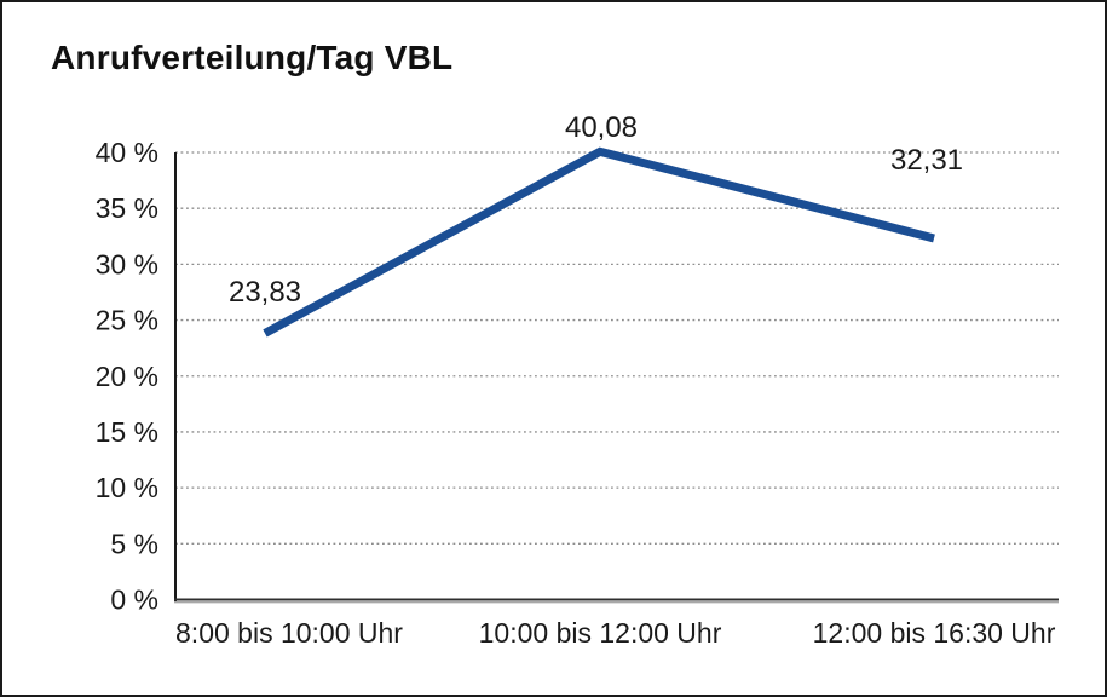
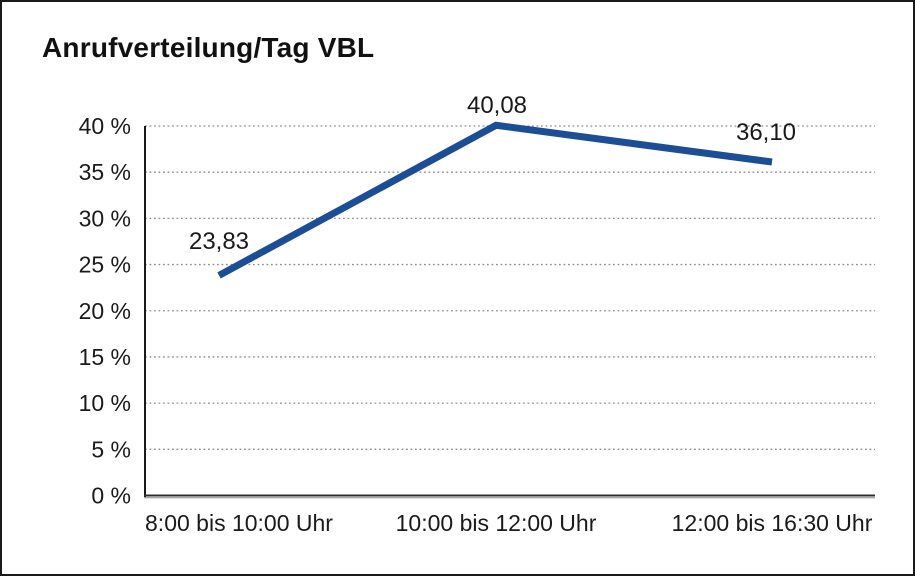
12:00 bis 16:30 Uhr: 32,31 -> 36,10
